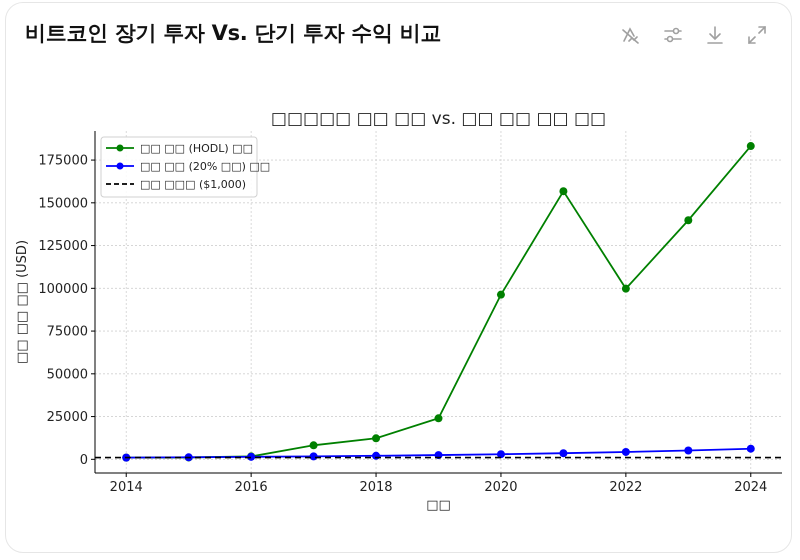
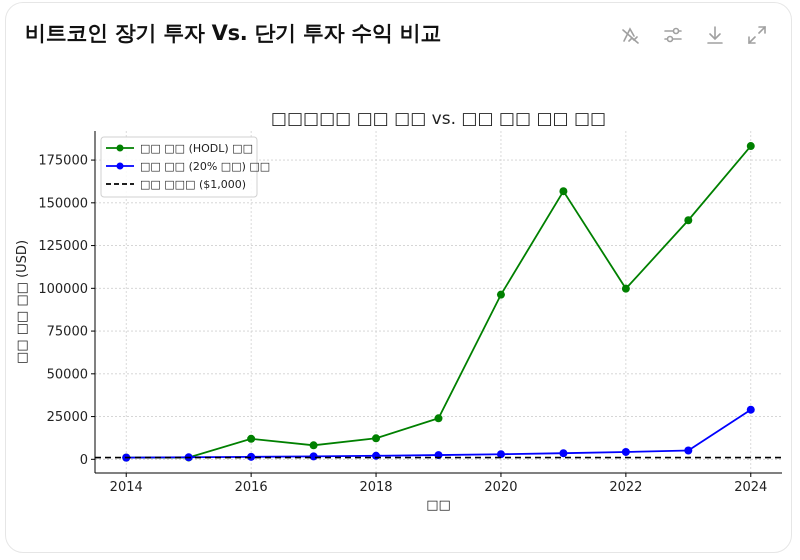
□□ □□ (HODL) □□/2016: 2000 -> 12000
□□ □□ (20% □□) □□/2024: 6000 -> 29000
